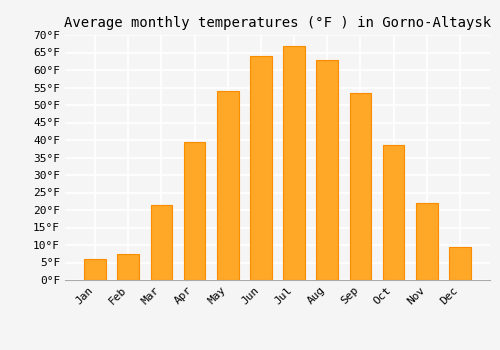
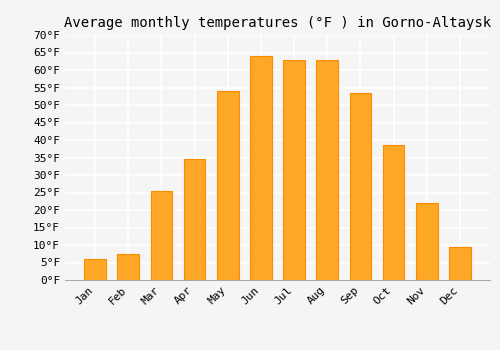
Mar: 21.5°F -> 25.5°F
Apr: 39.5°F -> 34.5°F
Jul: 67.0°F -> 63.0°F
